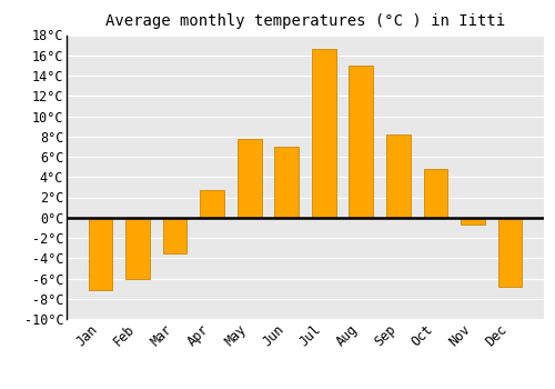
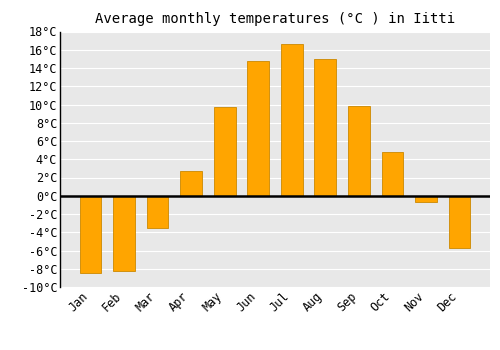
Jan: -7.2°C -> -8.5°C
Feb: -6.0°C -> -8.3°C
May: 7.8°C -> 9.7°C
Jun: 7.0°C -> 14.8°C
Sep: 8.2°C -> 9.8°C
Dec: -6.8°C -> -5.7°C
